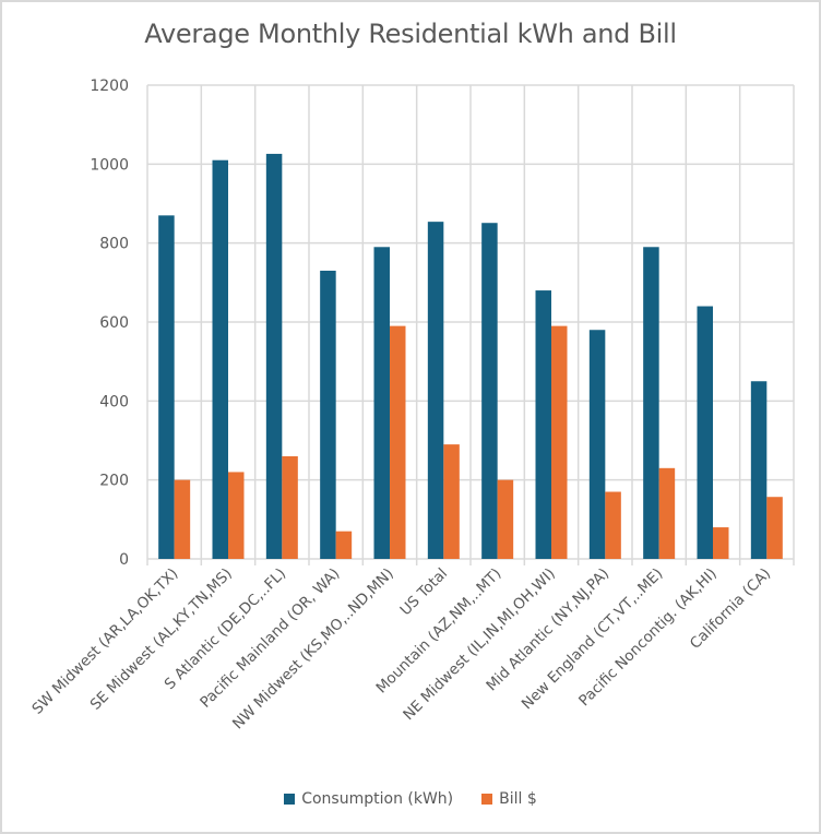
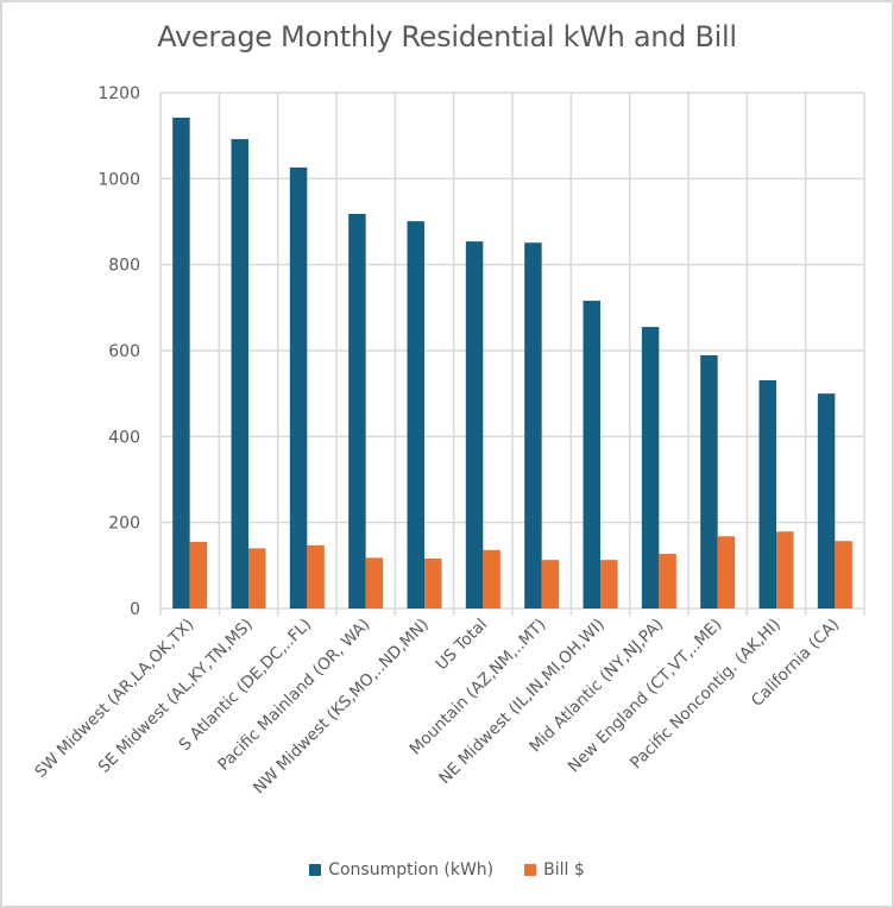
Consumption (kWh)/SW Midwest (AR,LA,OK,TX): 870 -> 1140
Bill $/SW Midwest (AR,LA,OK,TX): 200 -> 160
Consumption (kWh)/SE Midwest (AL,KY,TN,MS): 1010 -> 1090
Bill $/SE Midwest (AL,KY,TN,MS): 220 -> 140
Bill $/S Atlantic (DE,DC,..FL): 260 -> 150
Consumption (kWh)/Pacific Mainland (OR, WA): 730 -> 920
Bill $/Pacific Mainland (OR, WA): 70 -> 120
Consumption (kWh)/NW Midwest (KS,MO,..ND,MN): 790 -> 900
Bill $/NW Midwest (KS,MO,..ND,MN): 590 -> 120
Bill $/US Total: 290 -> 140
Bill $/Mountain (AZ,NM,..MT): 200 -> 110
Consumption (kWh)/NE Midwest (IL,IN,MI,OH,WI): 680 -> 720
Bill $/NE Midwest (IL,IN,MI,OH,WI): 590 -> 110
Consumption (kWh)/Mid Atlantic (NY,NJ,PA): 580 -> 660
Bill $/Mid Atlantic (NY,NJ,PA): 170 -> 130
Consumption (kWh)/New England (CT,VT,..ME): 790 -> 590
Bill $/New England (CT,VT,..ME): 230 -> 170
Consumption (kWh)/Pacific Noncontig. (AK,HI): 640 -> 530
Bill $/Pacific Noncontig. (AK,HI): 80 -> 180
Consumption (kWh)/California (CA): 450 -> 500
